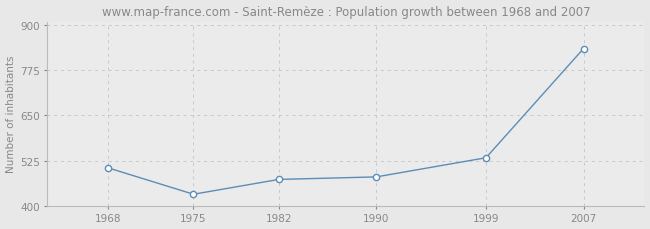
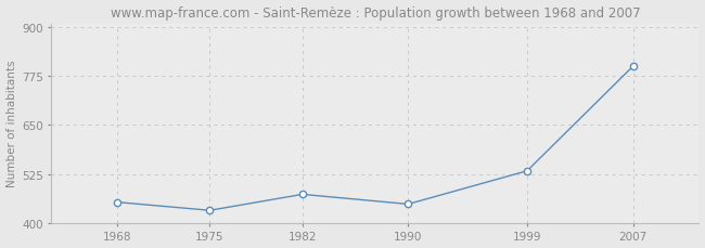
1968: 505 -> 453
1990: 480 -> 448
2007: 835 -> 800
